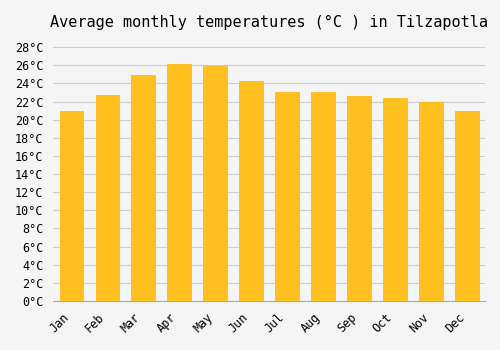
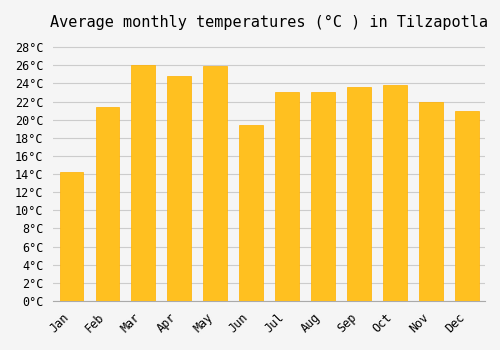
Jan: 21.0°C -> 14.2°C
Feb: 22.7°C -> 21.4°C
Mar: 24.9°C -> 26.0°C
Apr: 26.1°C -> 24.8°C
Jun: 24.3°C -> 19.4°C
Sep: 22.6°C -> 23.6°C
Oct: 22.4°C -> 23.8°C
